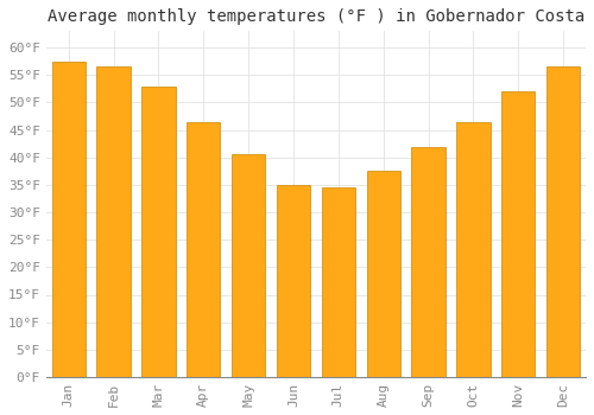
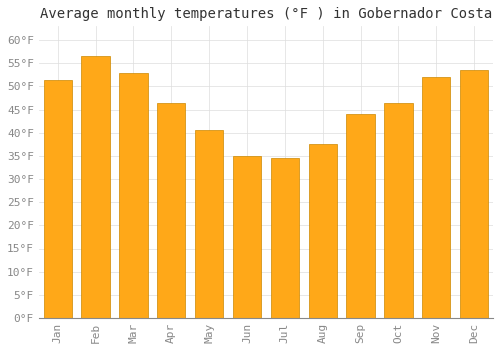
Jan: 57.5°F -> 51.5°F
Sep: 42.0°F -> 44.0°F
Dec: 56.5°F -> 53.5°F
